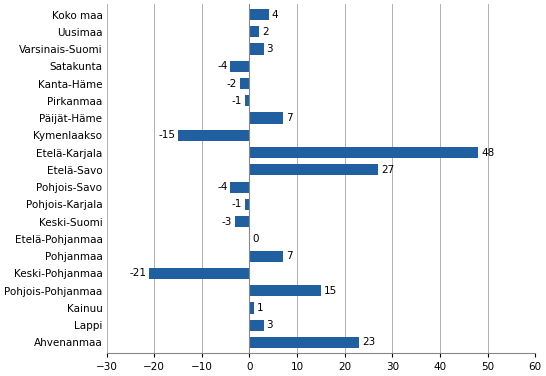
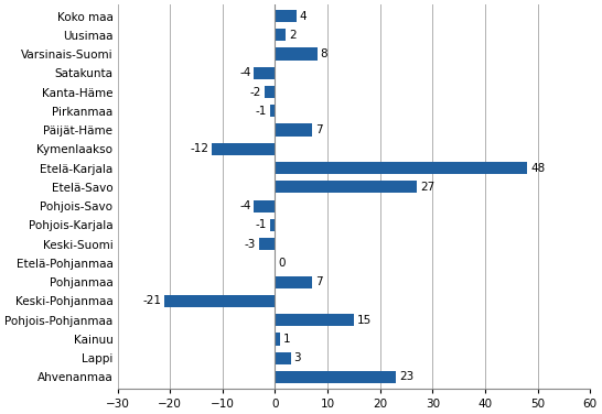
Varsinais-Suomi: 3 -> 8
Kymenlaakso: -15 -> -12
